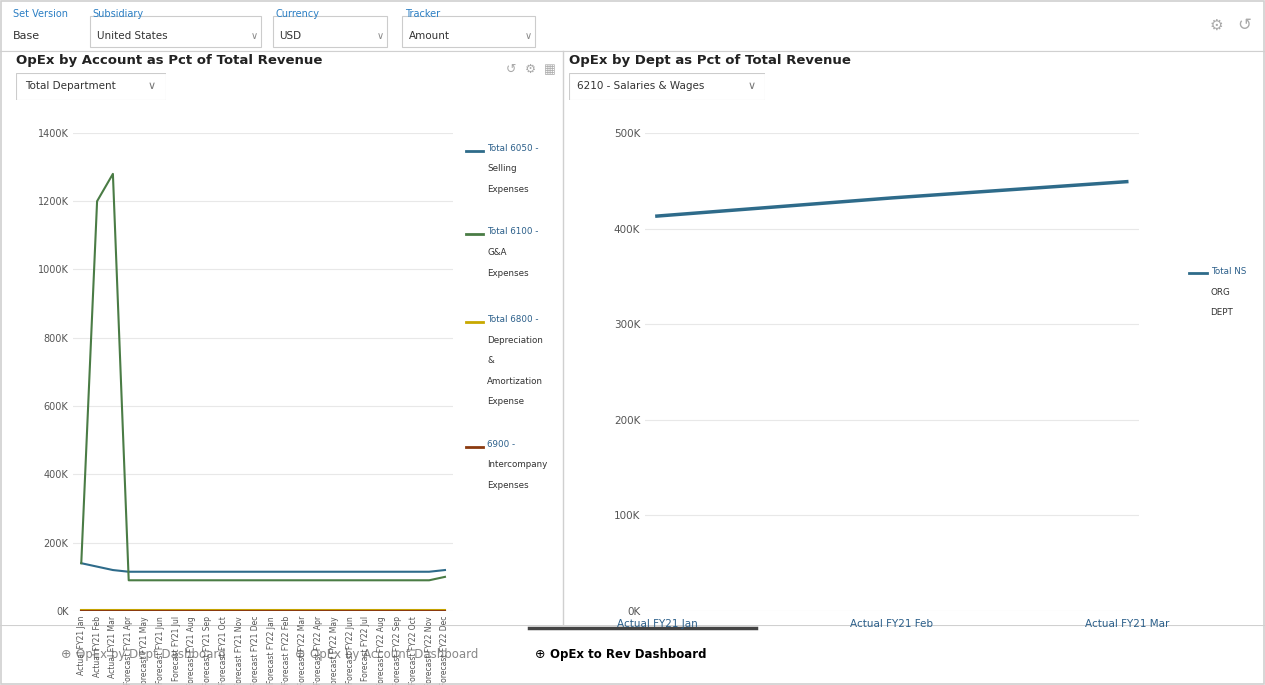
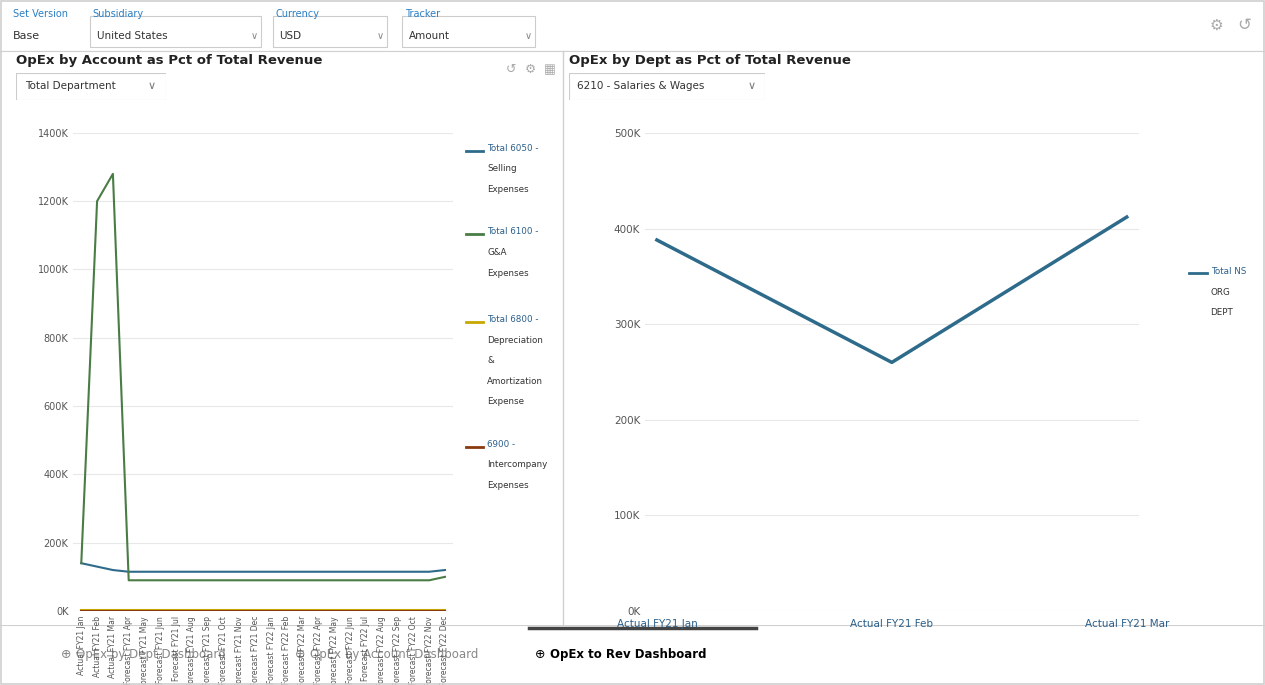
Actual FY21 Jan: 413K -> 388K
Actual FY21 Feb: 432K -> 260K
Actual FY21 Mar: 449K -> 412K
